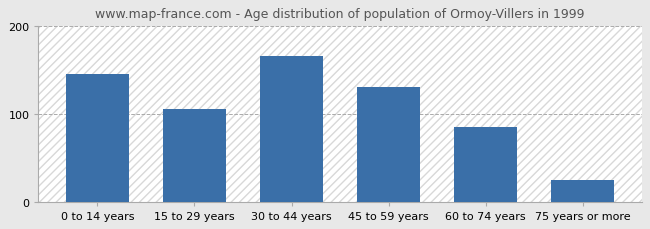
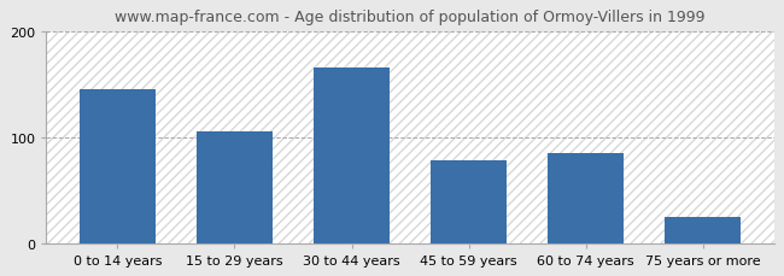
45 to 59 years: 130 -> 78
